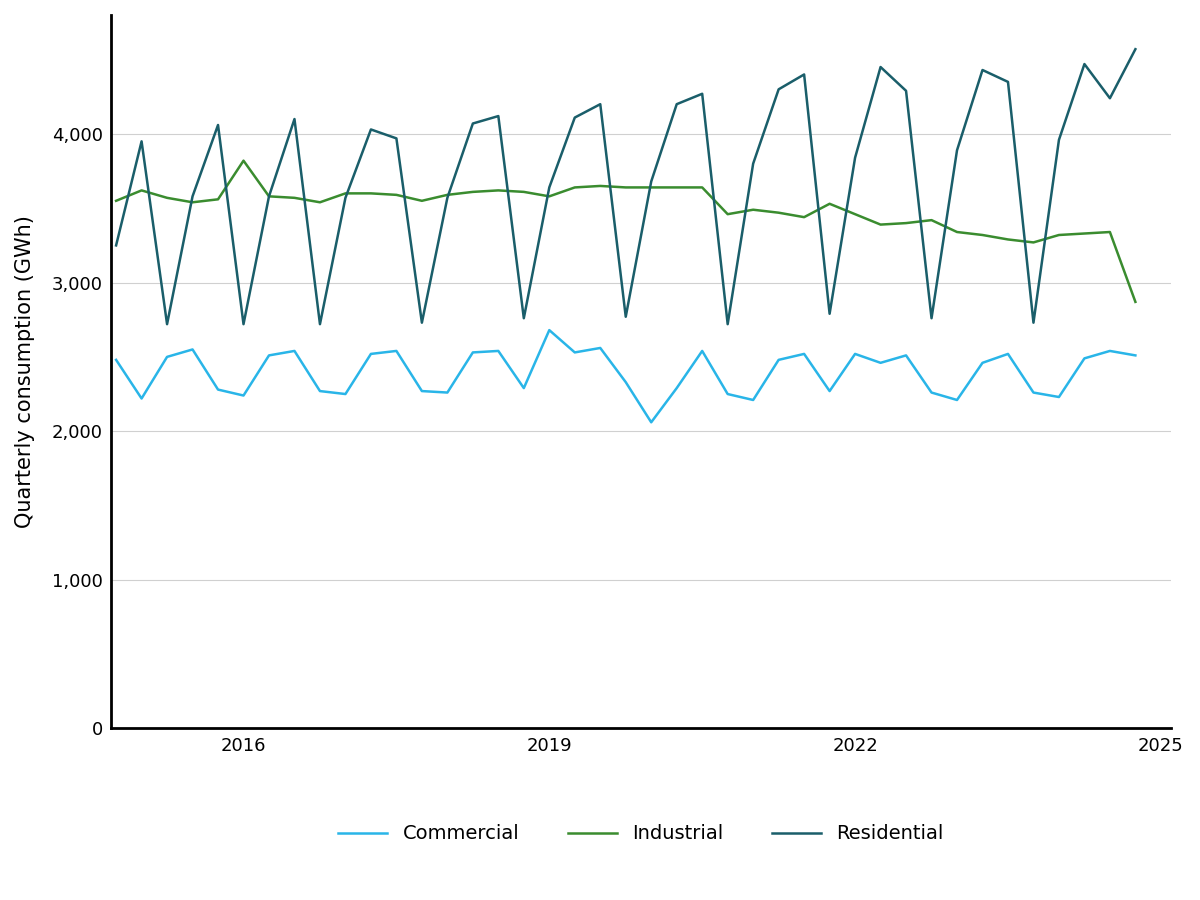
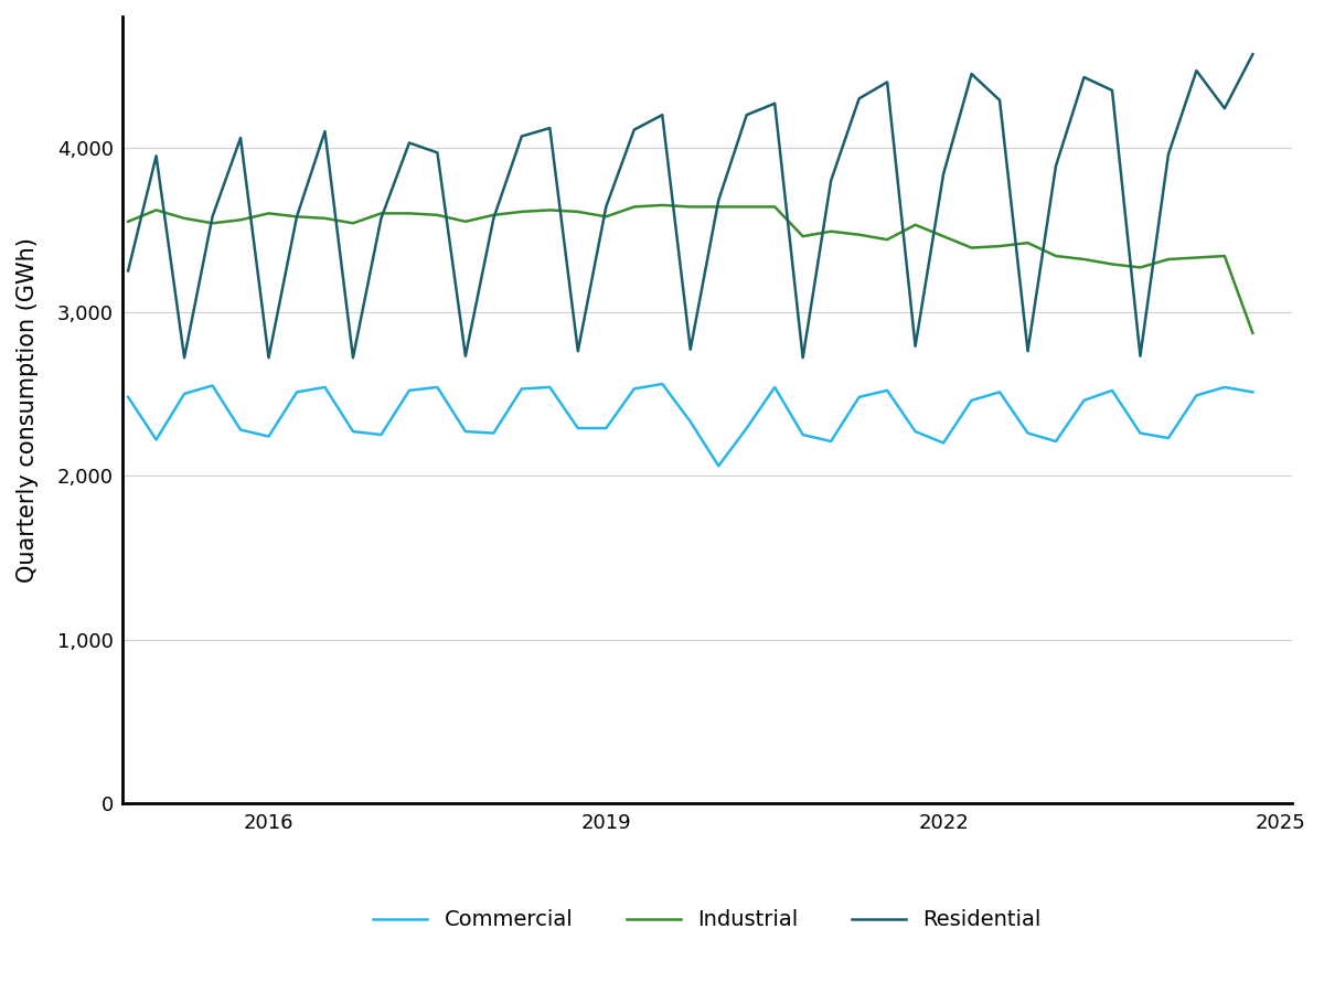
Industrial/2016: 3,820 -> 3,600
Commercial/2019: 2,680 -> 2,290
Commercial/2022: 2,520 -> 2,200
